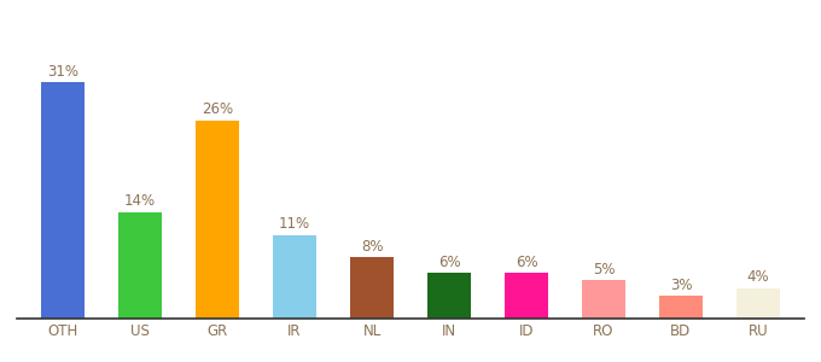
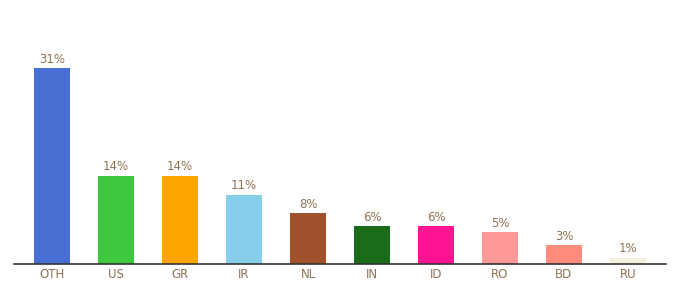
GR: 26% -> 14%
RU: 4% -> 1%
